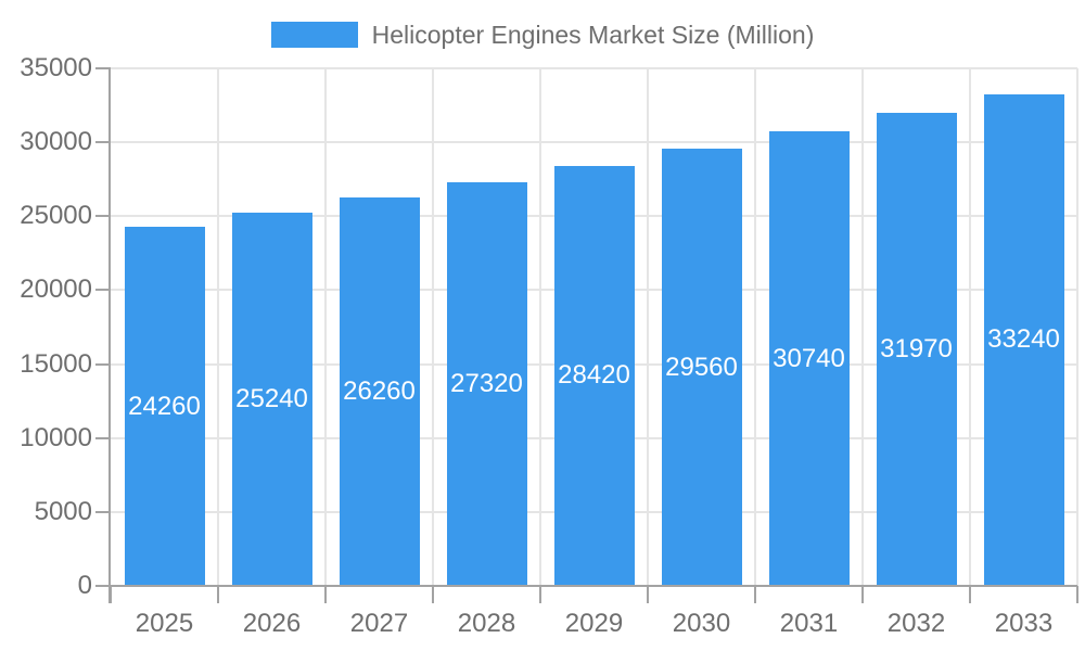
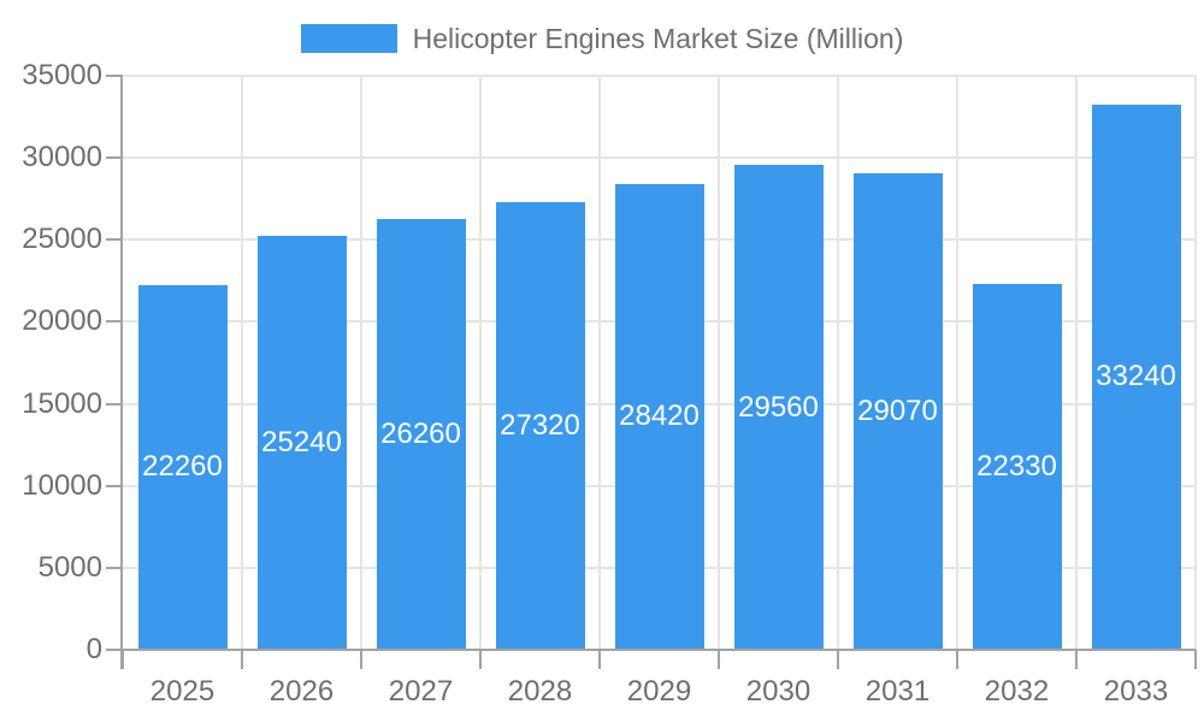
2025: 24260 -> 22260
2031: 30740 -> 29070
2032: 31970 -> 22330
